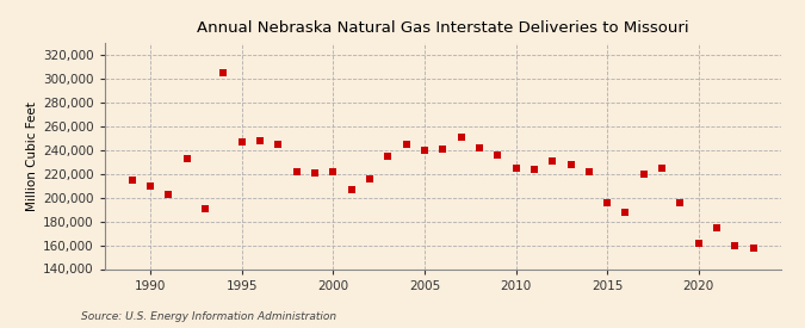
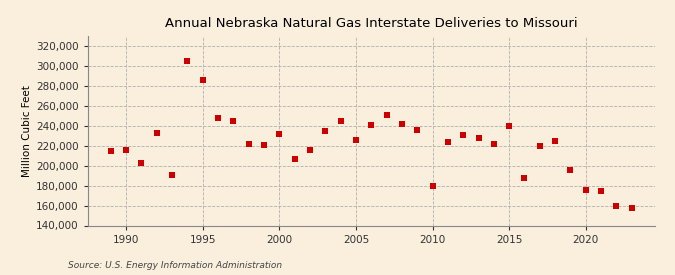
1990: 210,000 -> 216,000
1995: 247,000 -> 286,000
2000: 222,000 -> 232,000
2005: 240,000 -> 226,000
2010: 225,000 -> 180,000
2015: 196,000 -> 240,000
2020: 162,000 -> 176,000
